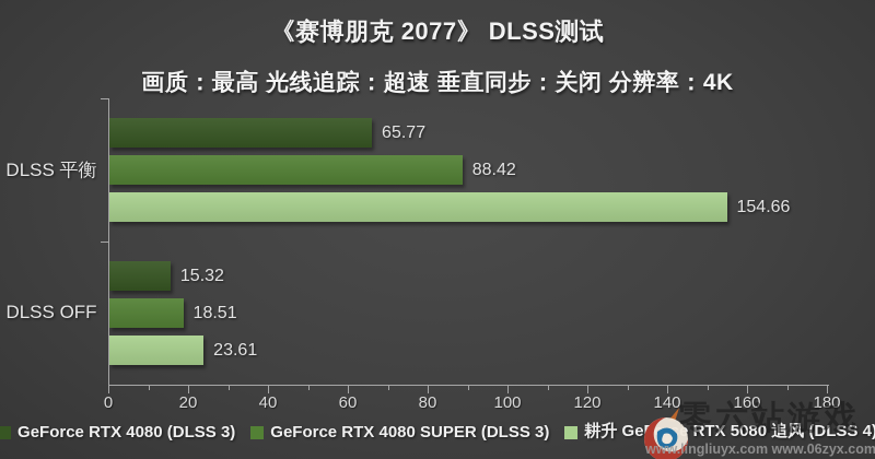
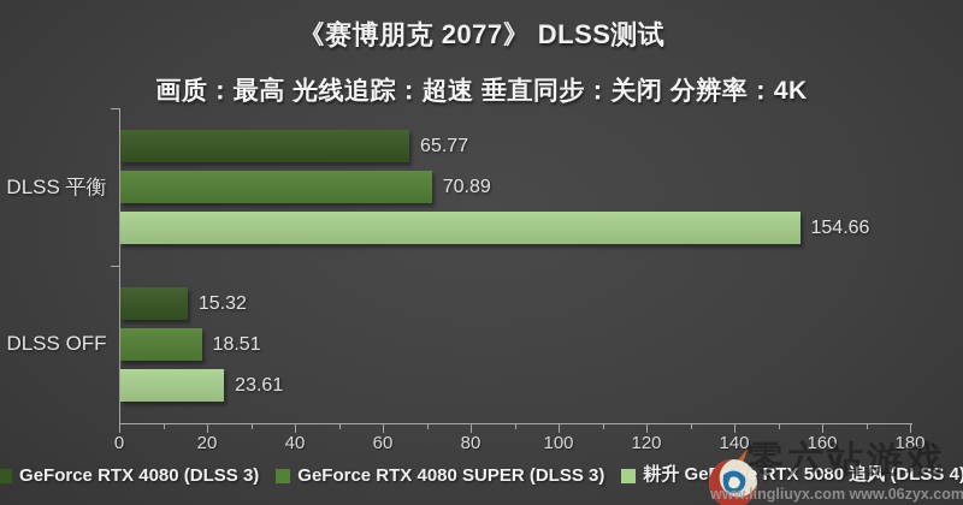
GeForce RTX 4080 SUPER (DLSS 3)/DLSS 平衡: 88.42 -> 70.89
